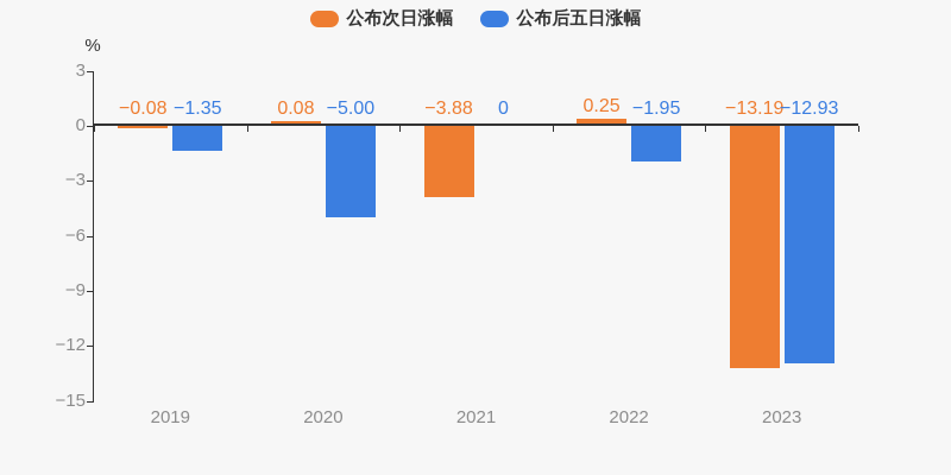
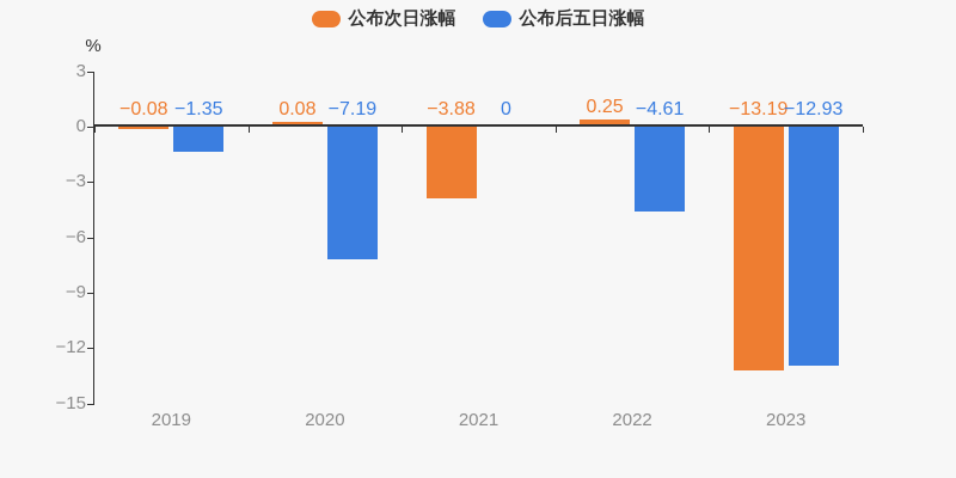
公布后五日涨幅/2020: −5.00 -> −7.19
公布后五日涨幅/2022: −1.95 -> −4.61
